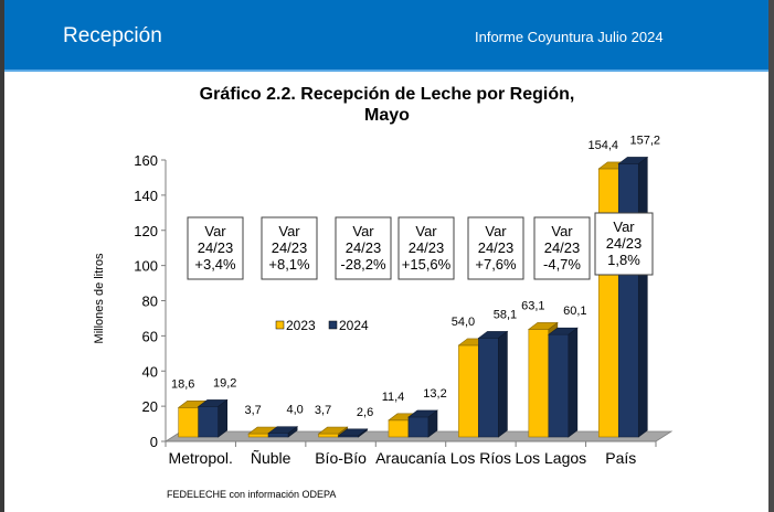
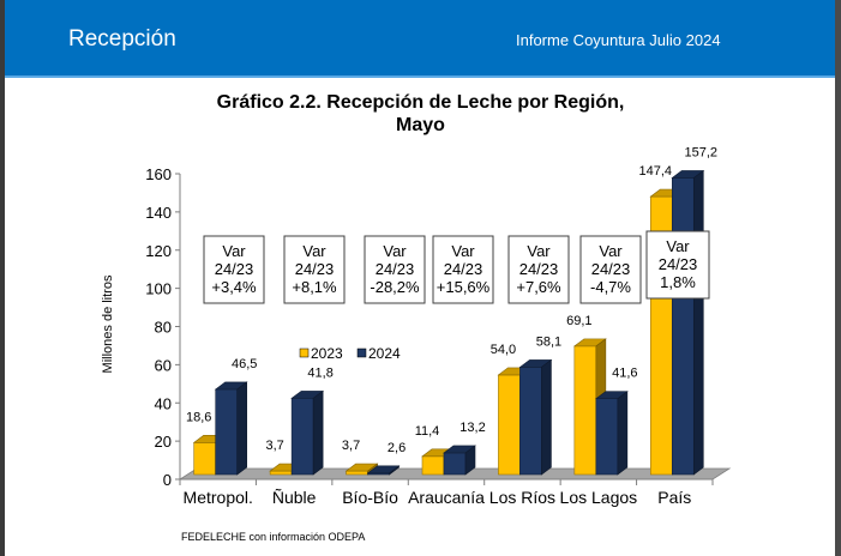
2024/Metropol.: 19,2 -> 46,5
2024/Ñuble: 4,0 -> 41,8
2023/Los Lagos: 63,1 -> 69,1
2024/Los Lagos: 60,1 -> 41,6
2023/País: 154,4 -> 147,4
